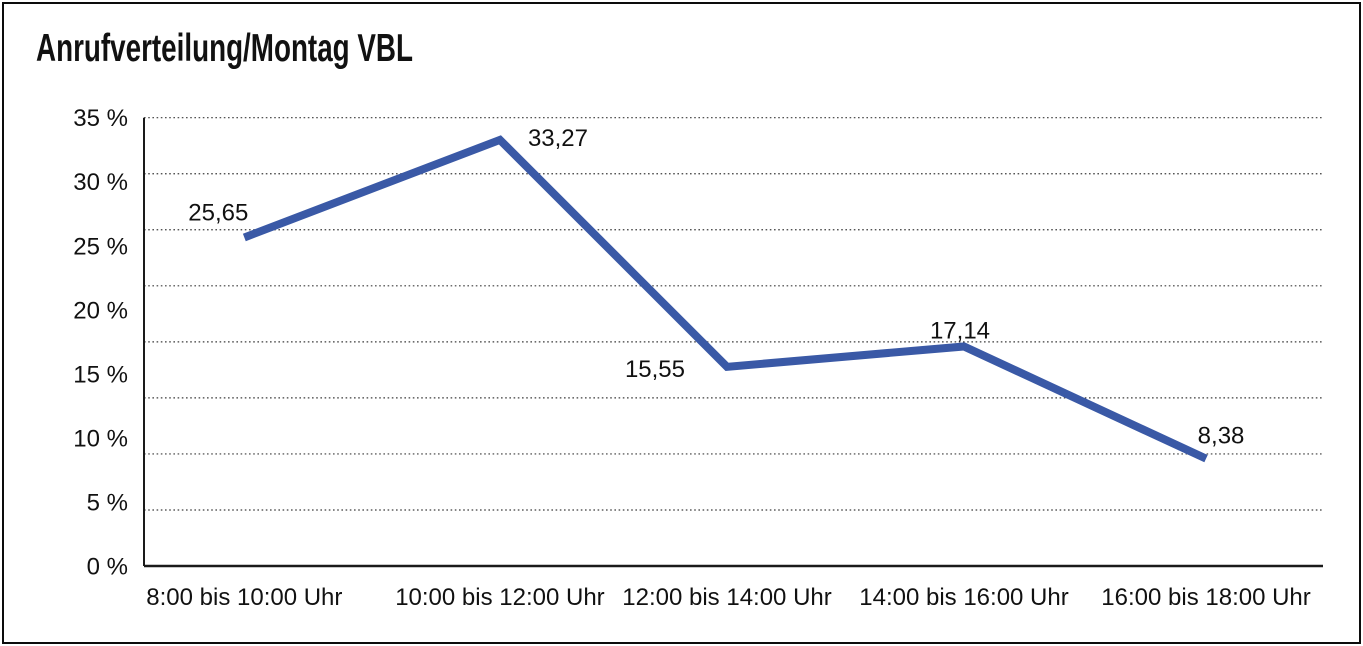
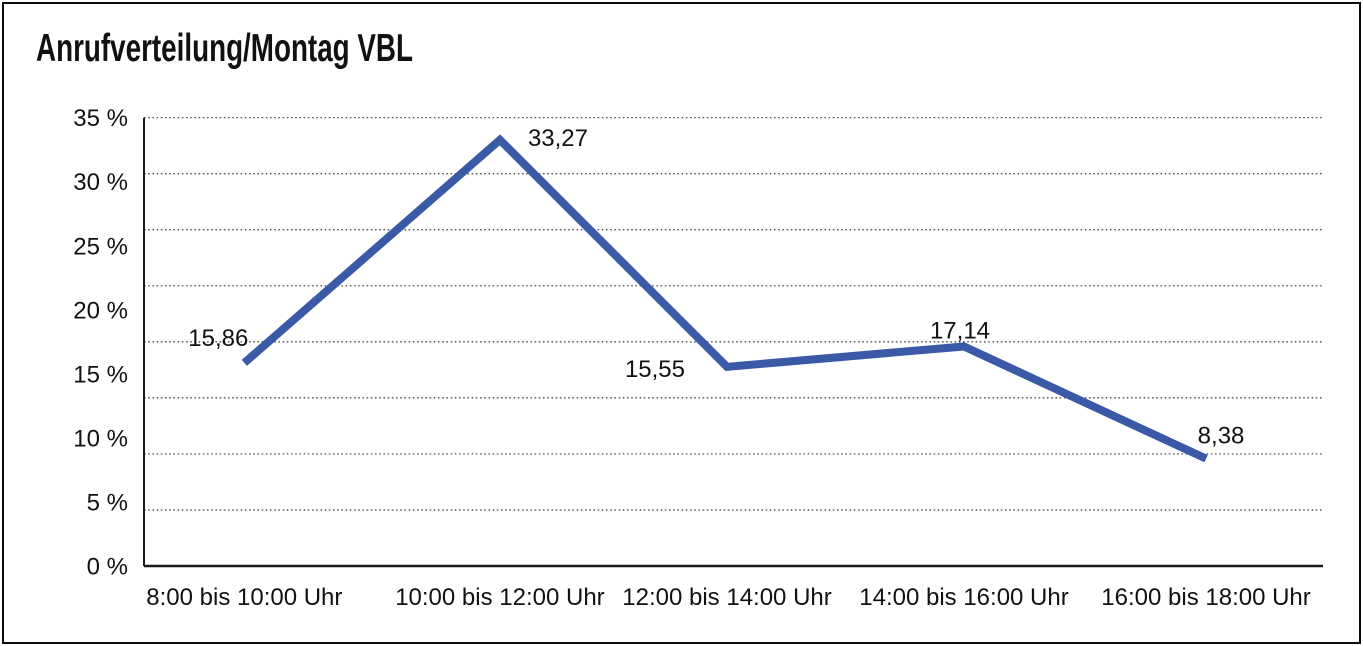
8:00 bis 10:00 Uhr: 25,65 -> 15,86
